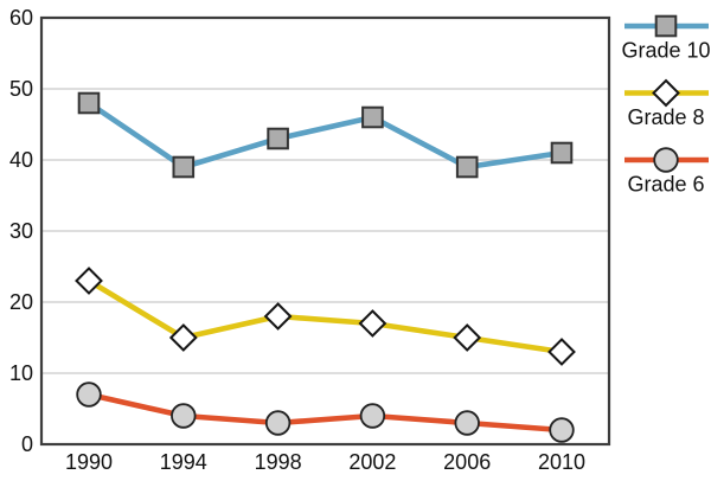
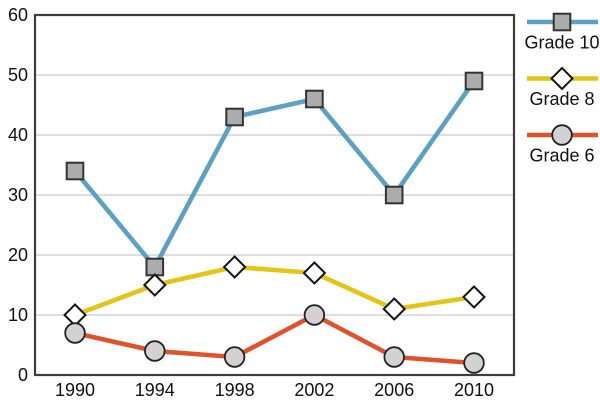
Grade 10/1990: 48 -> 34
Grade 8/1990: 23 -> 10
Grade 10/1994: 39 -> 18
Grade 6/2002: 4 -> 10
Grade 10/2006: 39 -> 30
Grade 8/2006: 15 -> 11
Grade 10/2010: 41 -> 49
